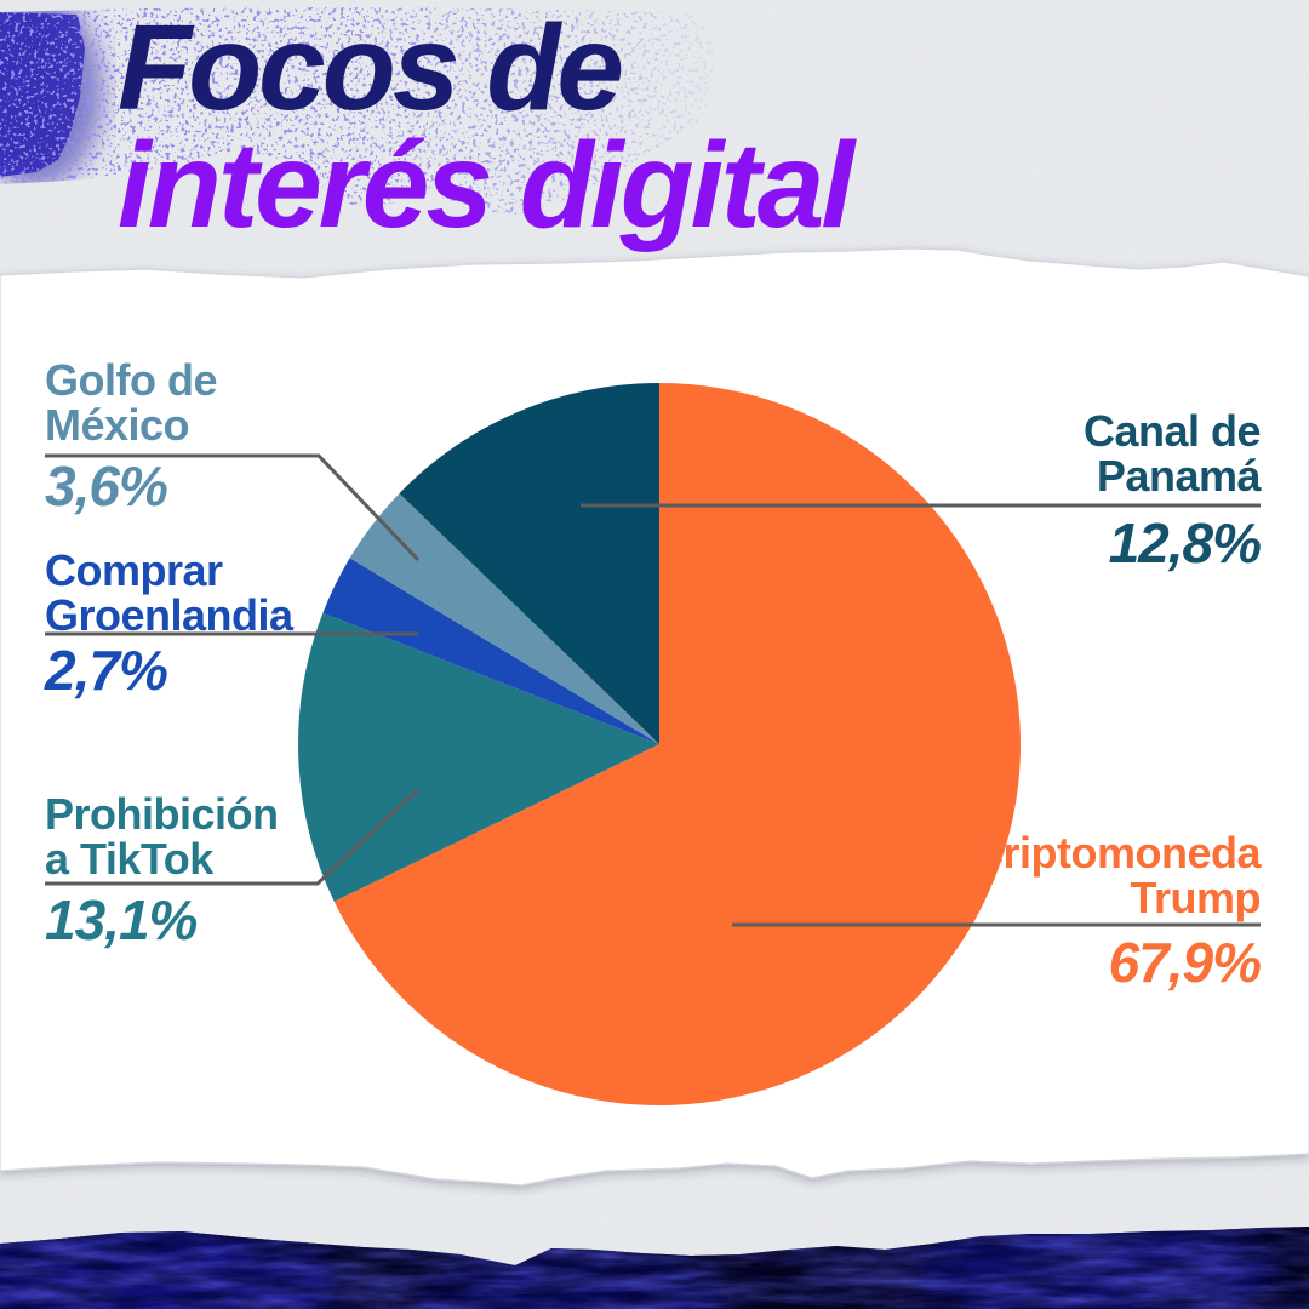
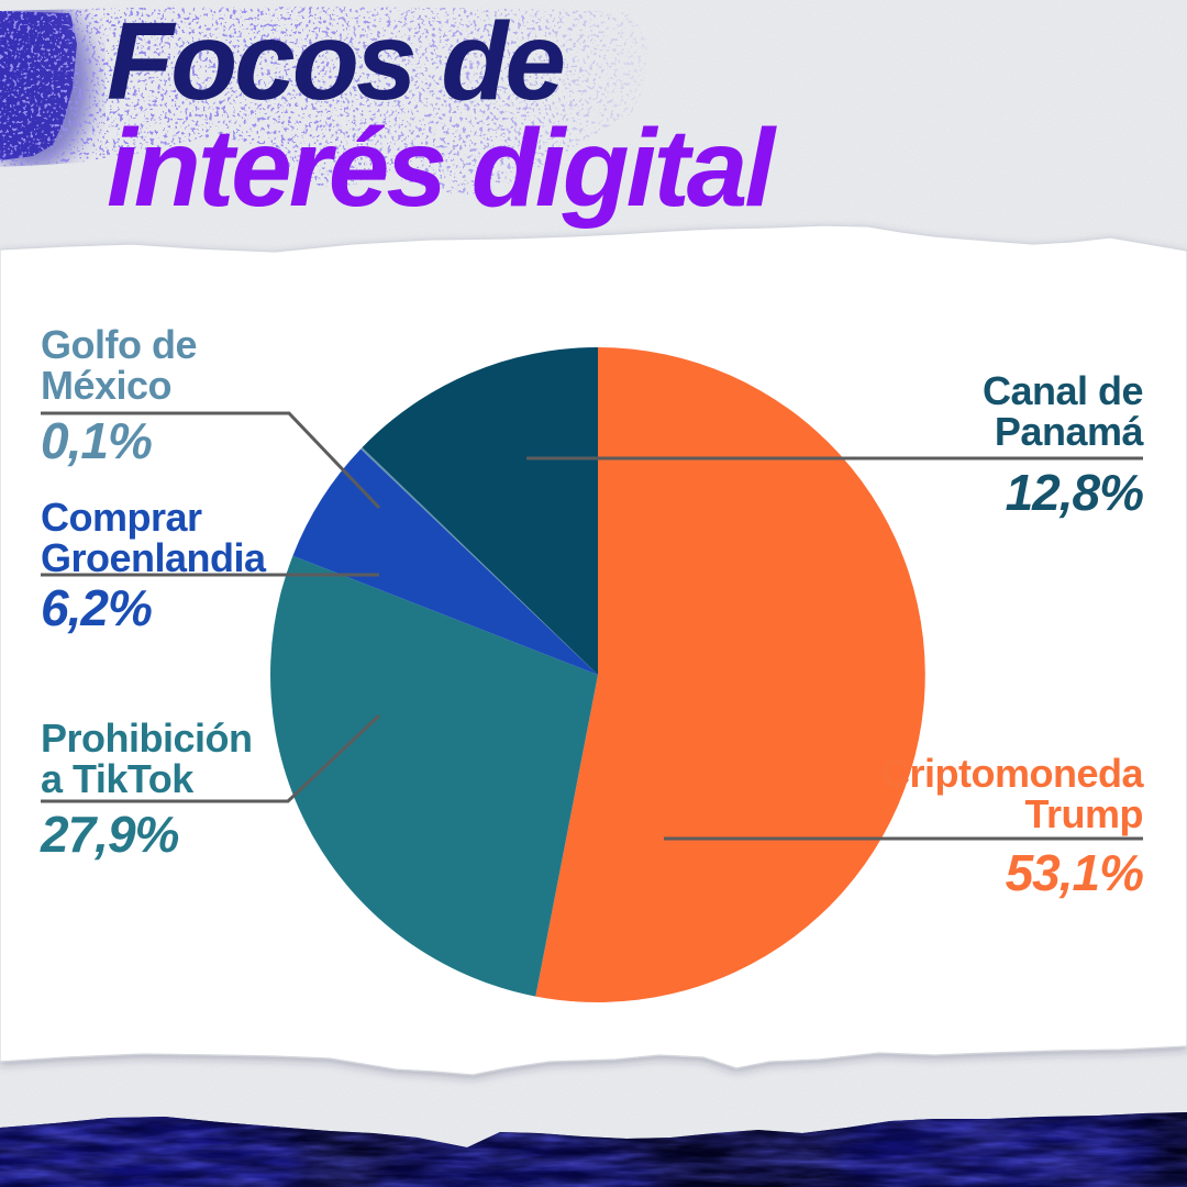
Criptomoneda Trump: 67,9% -> 53,1%
Prohibición a TikTok: 13,1% -> 27,9%
Comprar Groenlandia: 2,7% -> 6,2%
Golfo de México: 3,6% -> 0,1%
